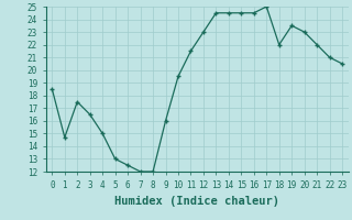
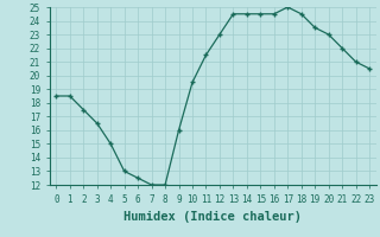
1: 14.7 -> 18.5
18: 22.0 -> 24.5
